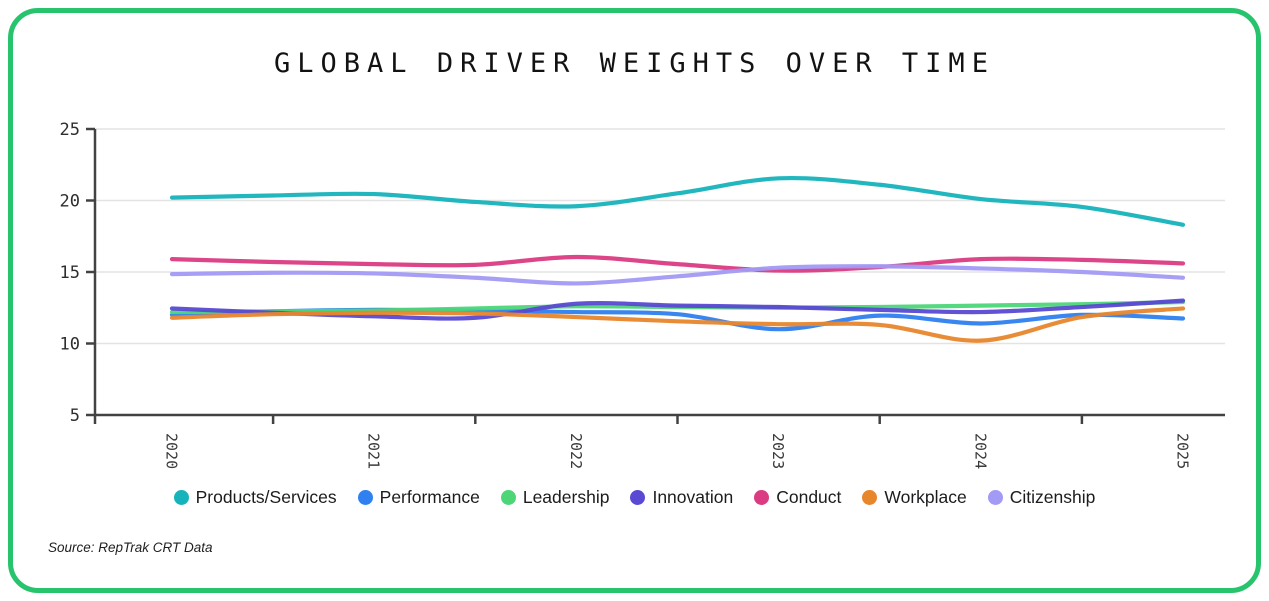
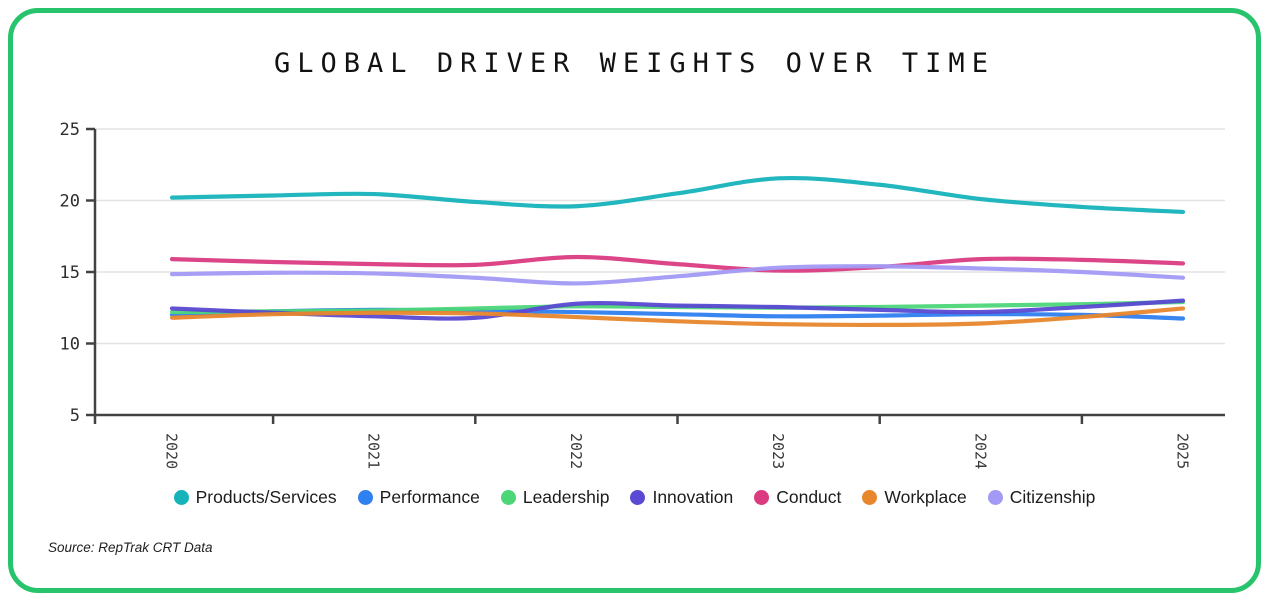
Performance/2023: 11.0 -> 11.9
Performance/2024: 11.4 -> 12.1
Workplace/2024: 10.2 -> 11.4
Products/Services/2025: 18.3 -> 19.2
